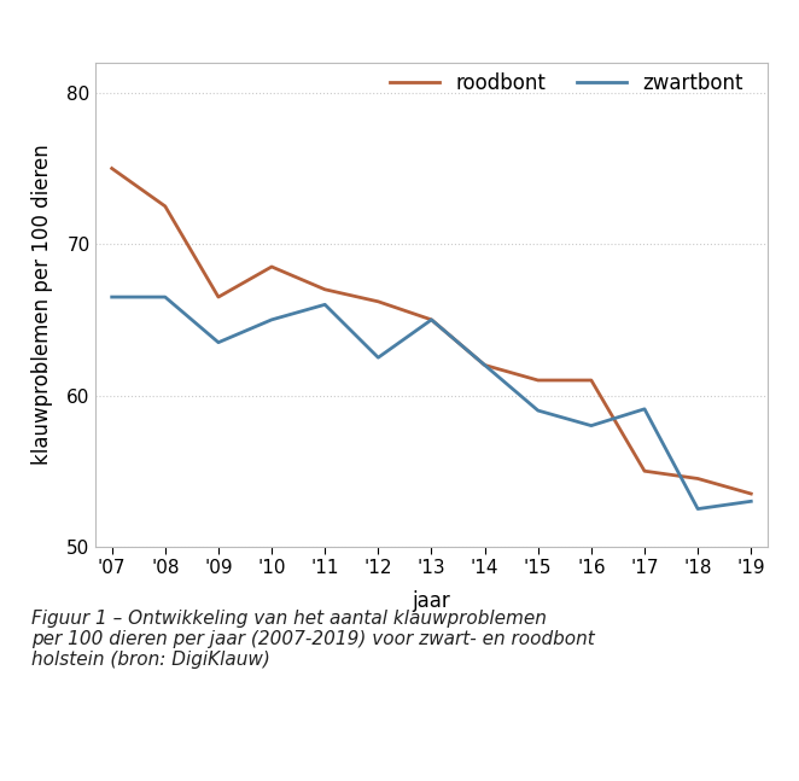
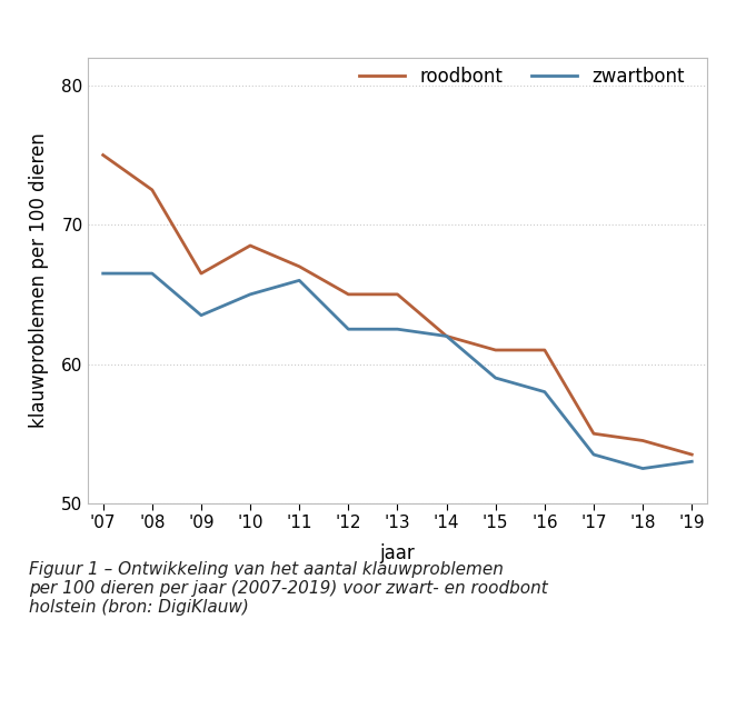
roodbont/'12: 66.2 -> 65.0
zwartbont/'13: 65.0 -> 62.5
zwartbont/'17: 59.1 -> 53.5
